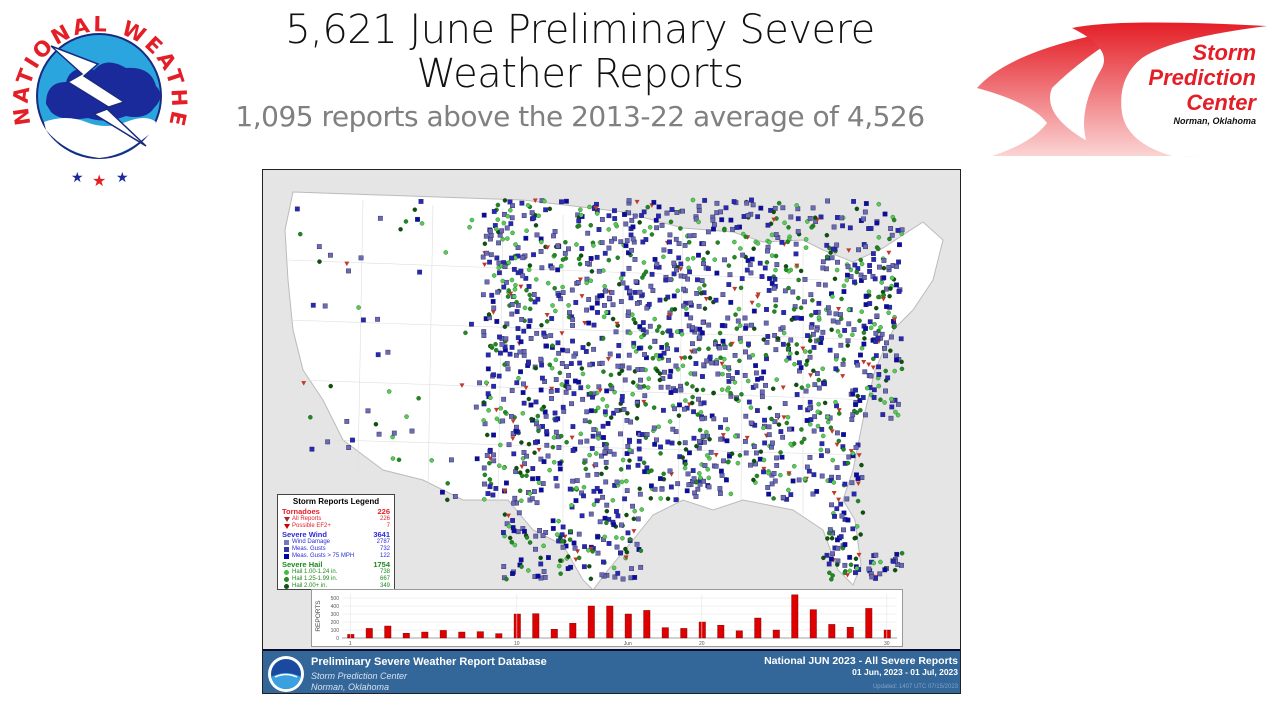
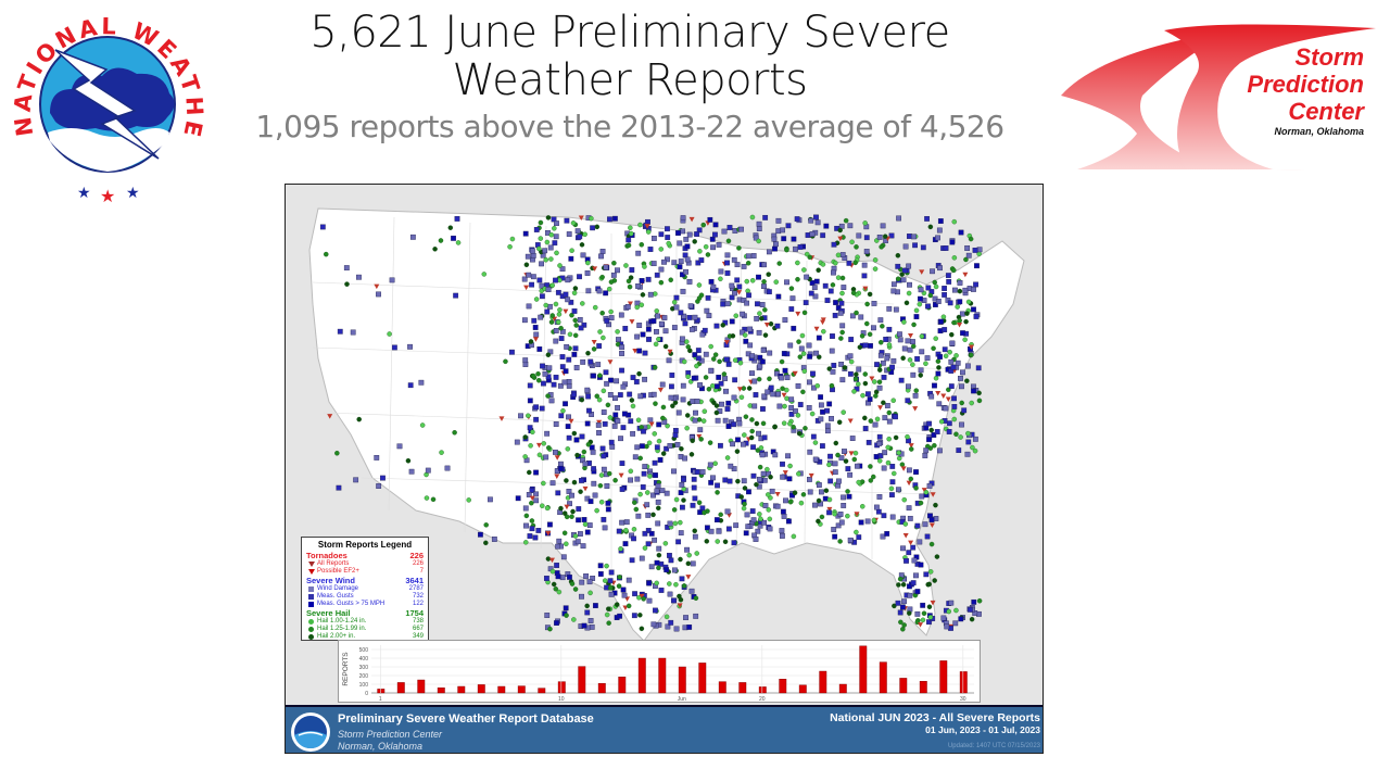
10: 300 -> 100
20: 200 -> 100
30: 100 -> 200
